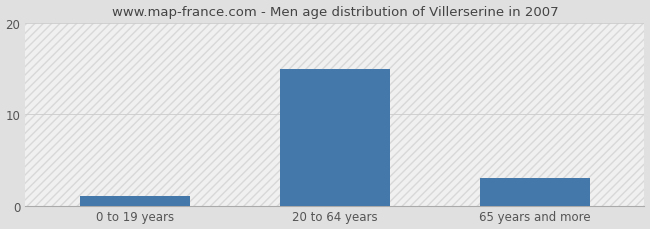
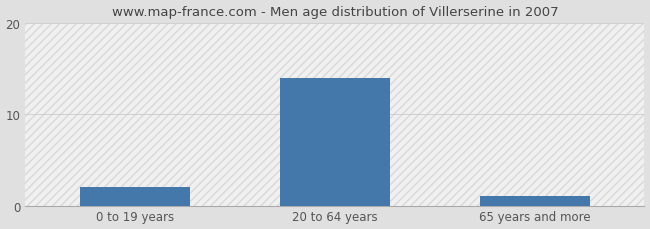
0 to 19 years: 1 -> 2
20 to 64 years: 15 -> 14
65 years and more: 3 -> 1
